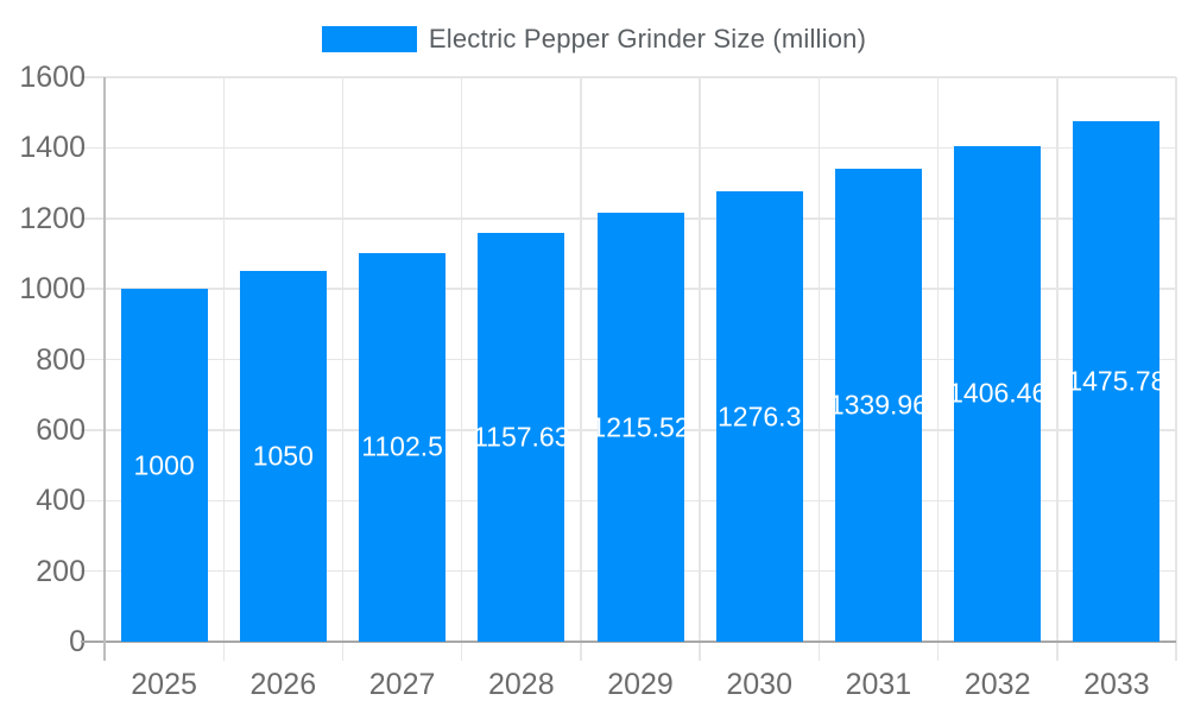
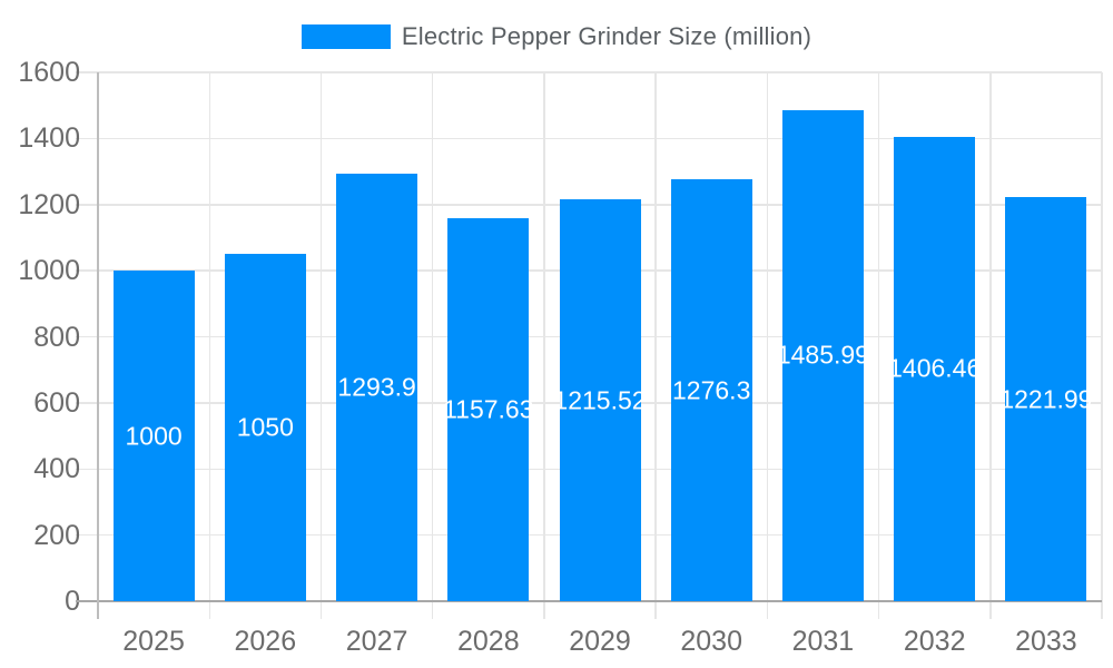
2027: 1102.5 -> 1293.9
2031: 1339.96 -> 1485.99
2033: 1475.78 -> 1221.99
